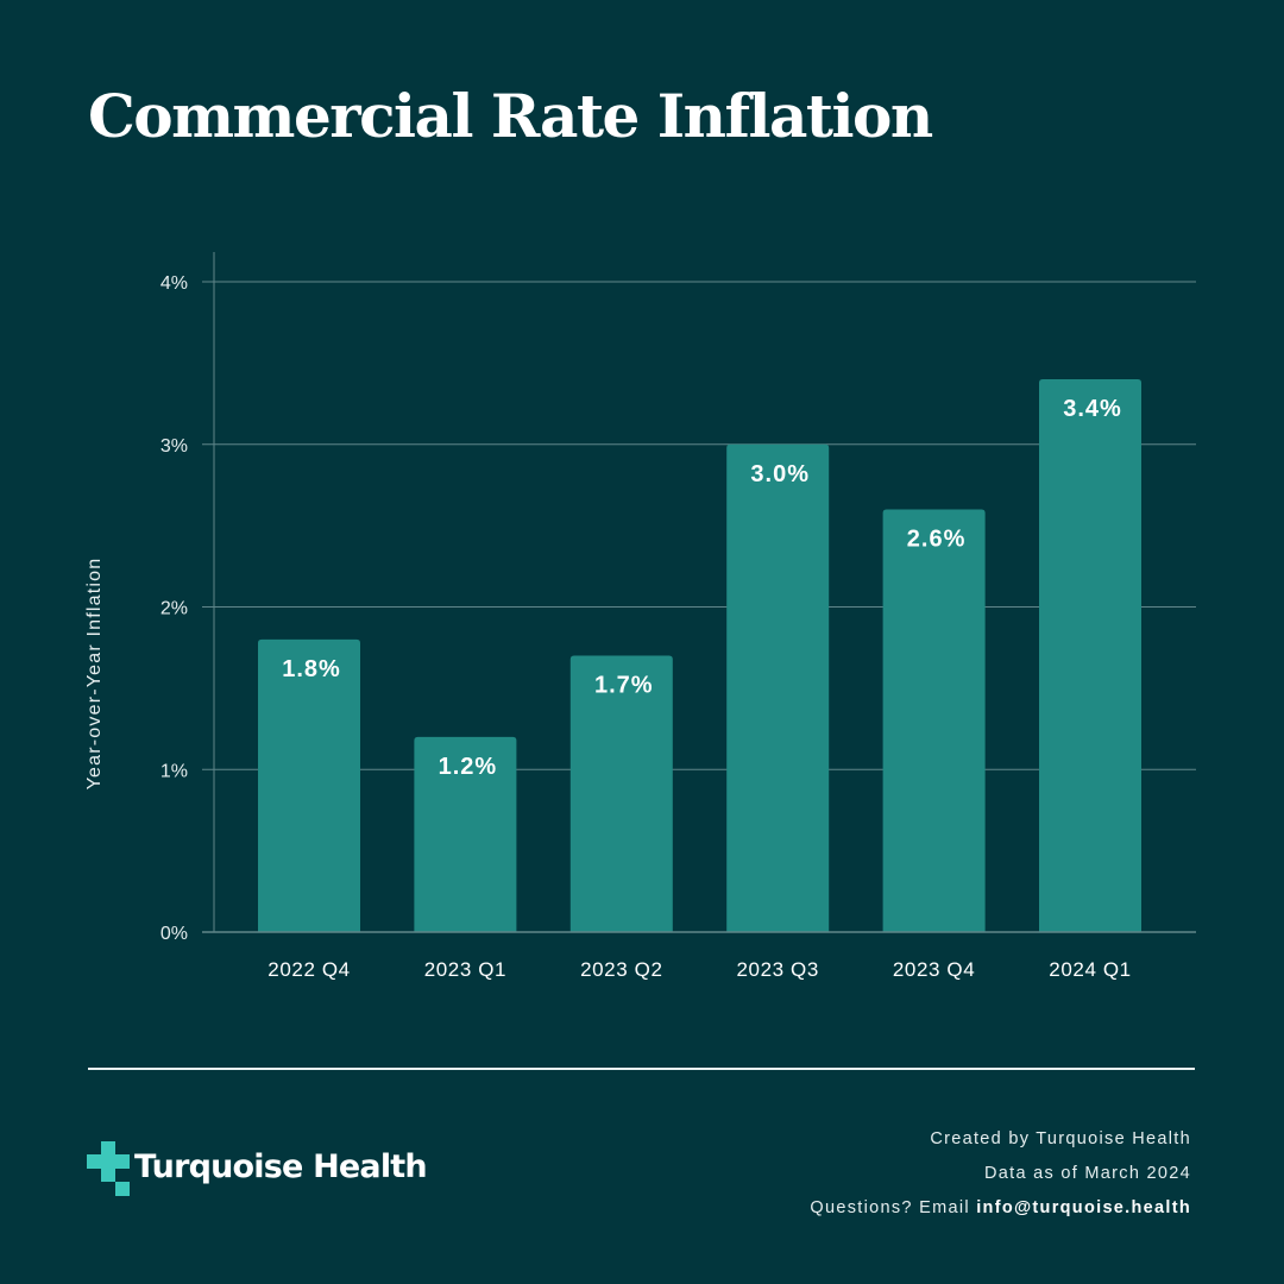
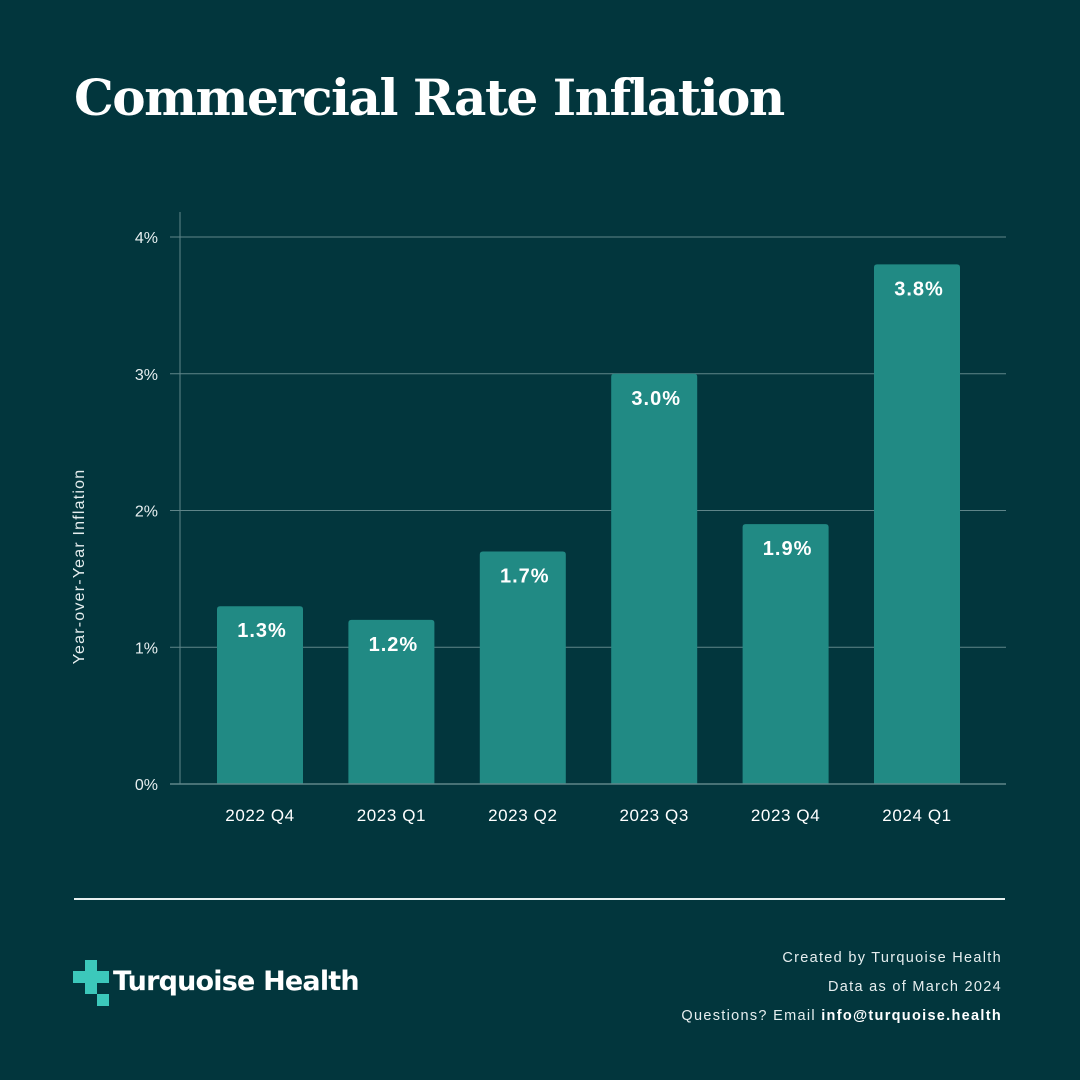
2022 Q4: 1.8% -> 1.3%
2023 Q4: 2.6% -> 1.9%
2024 Q1: 3.4% -> 3.8%
